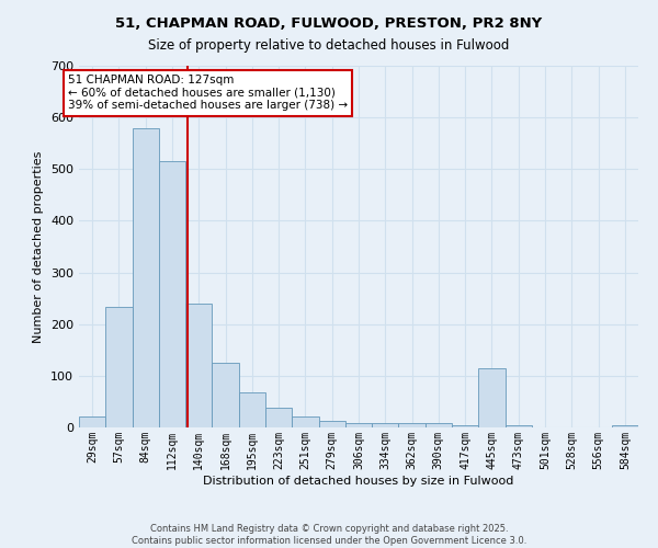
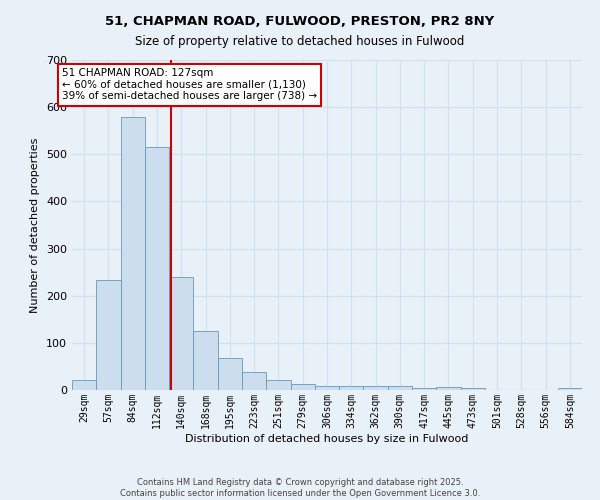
445sqm: 115 -> 7
